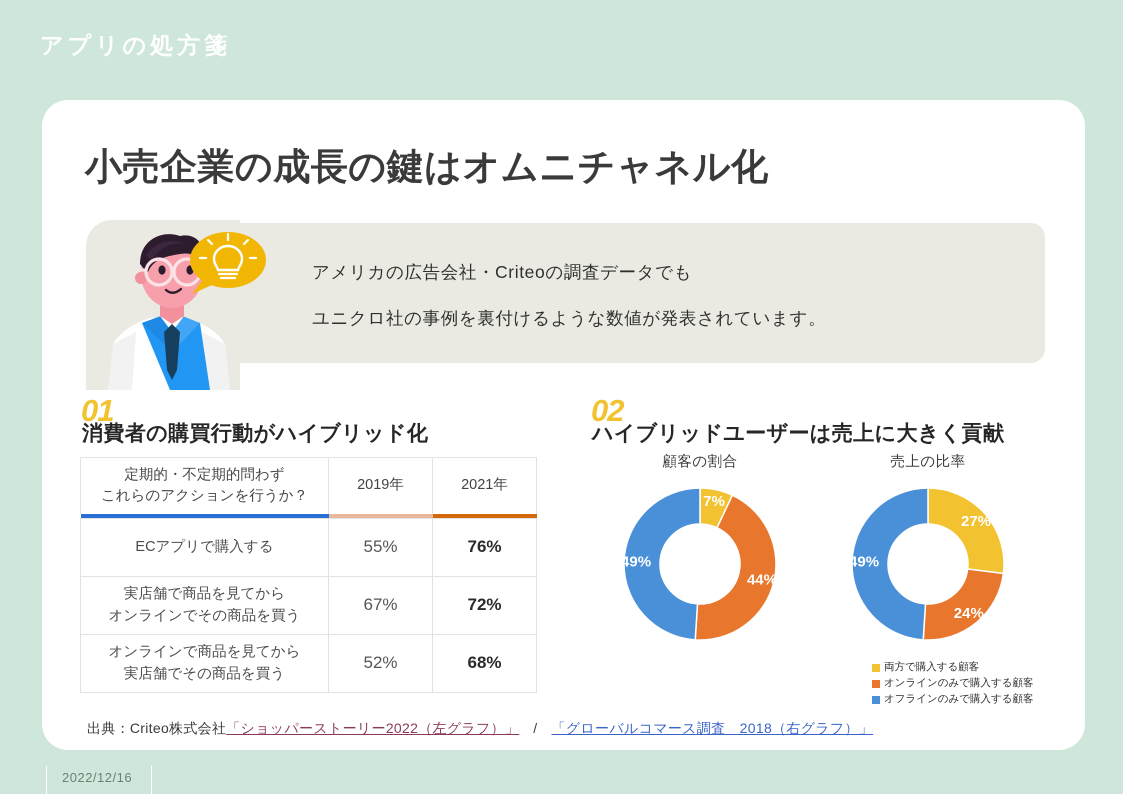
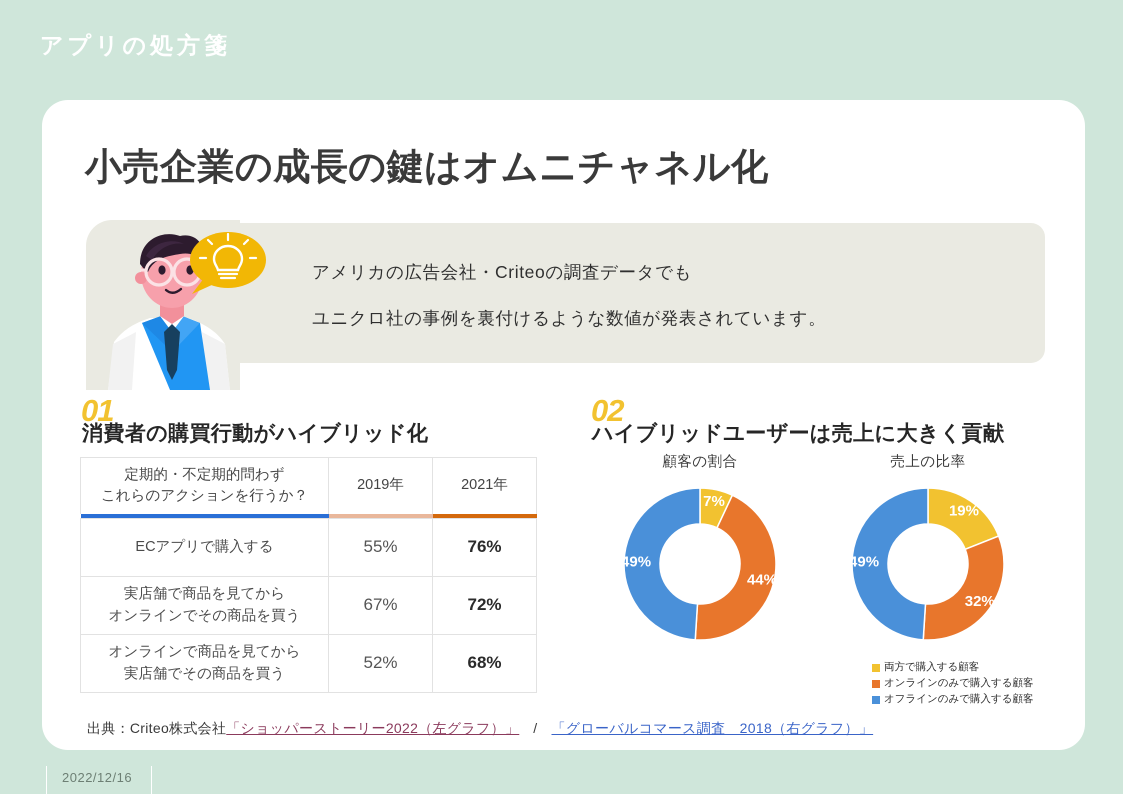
売上の比率/両方で購入する顧客: 27% -> 19%
売上の比率/オンラインのみで購入する顧客: 24% -> 32%
